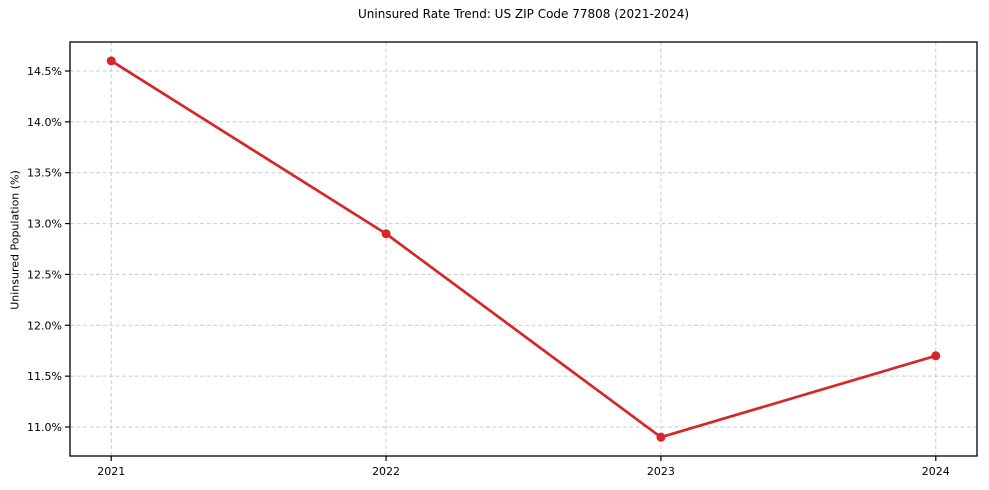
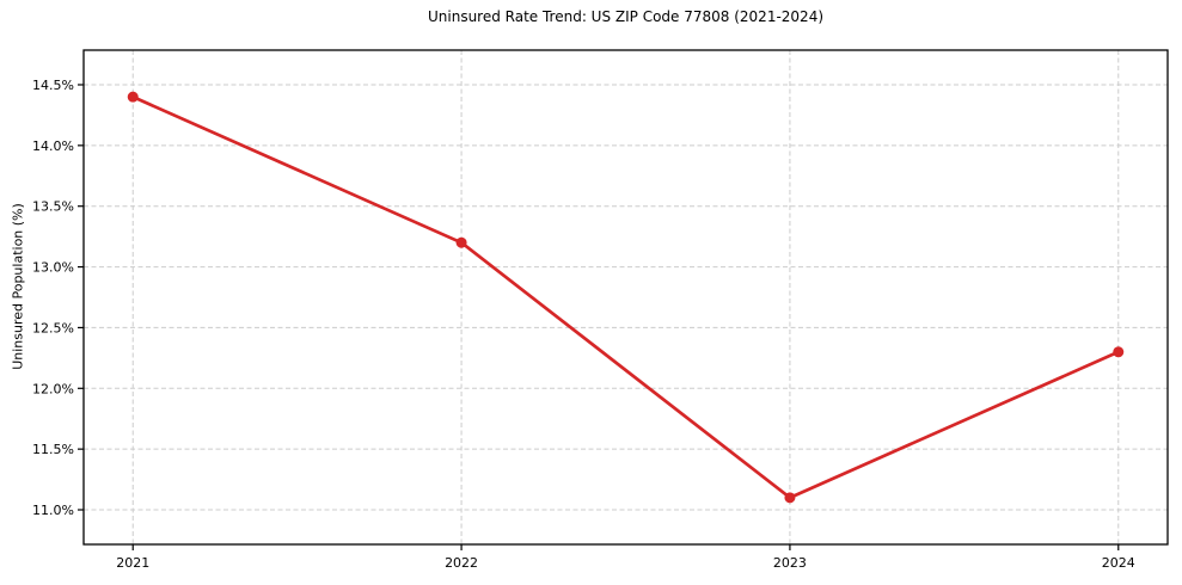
2021: 14.6% -> 14.4%
2022: 12.9% -> 13.2%
2023: 10.9% -> 11.1%
2024: 11.7% -> 12.3%
